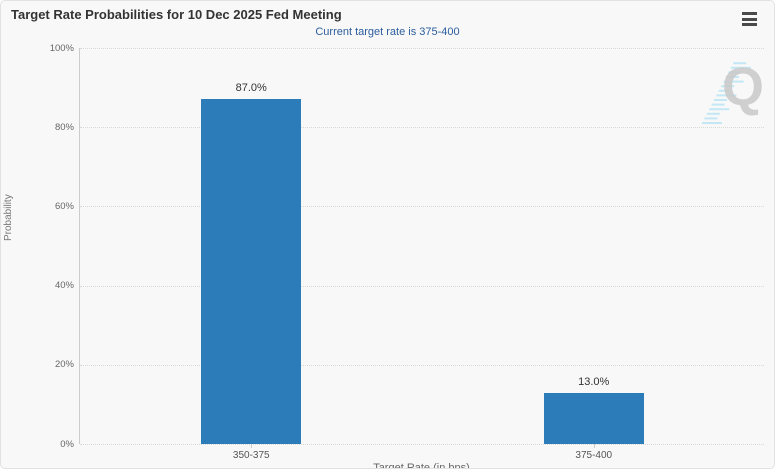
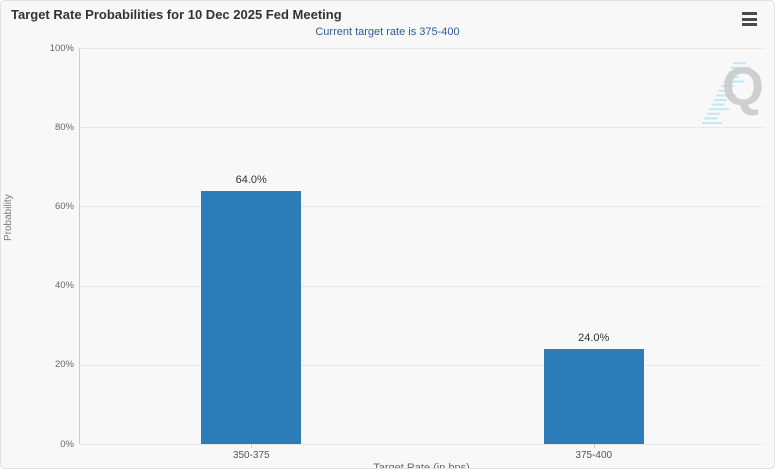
350-375: 87.0% -> 64.0%
375-400: 13.0% -> 24.0%
